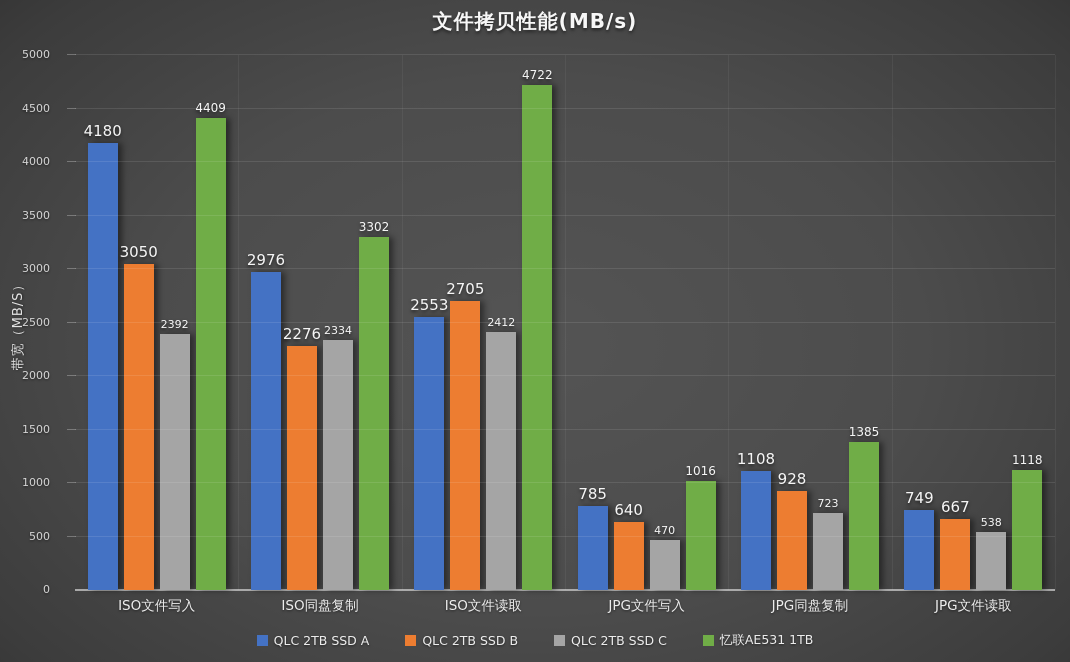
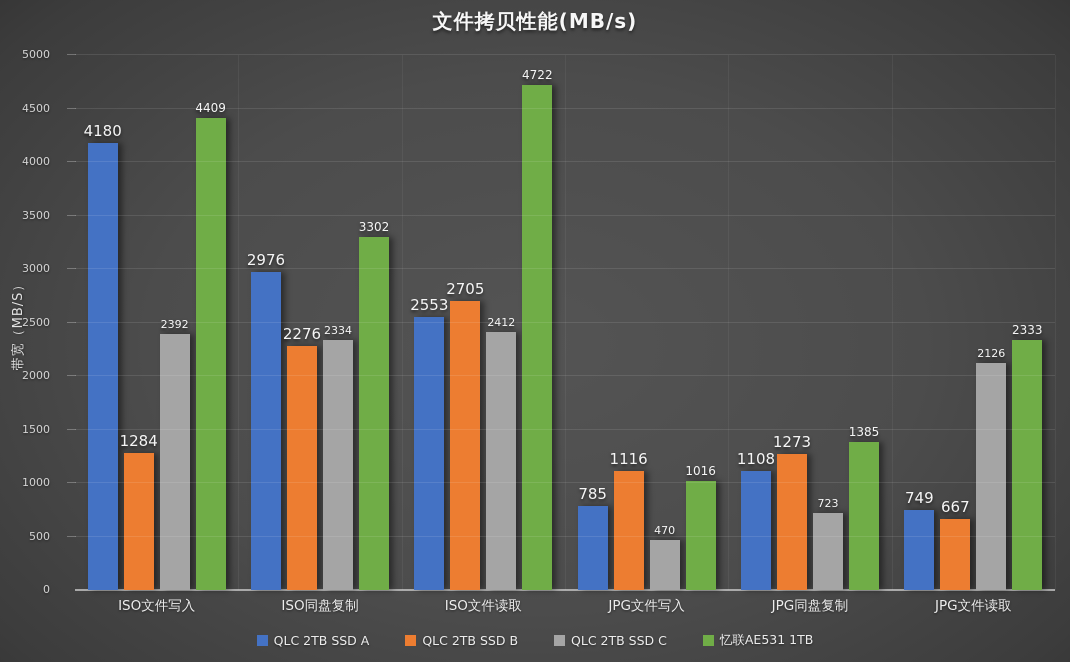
QLC 2TB SSD B/ISO文件写入: 3050 -> 1284
QLC 2TB SSD B/JPG文件写入: 640 -> 1116
QLC 2TB SSD B/JPG同盘复制: 928 -> 1273
QLC 2TB SSD C/JPG文件读取: 538 -> 2126
忆联AE531 1TB/JPG文件读取: 1118 -> 2333
